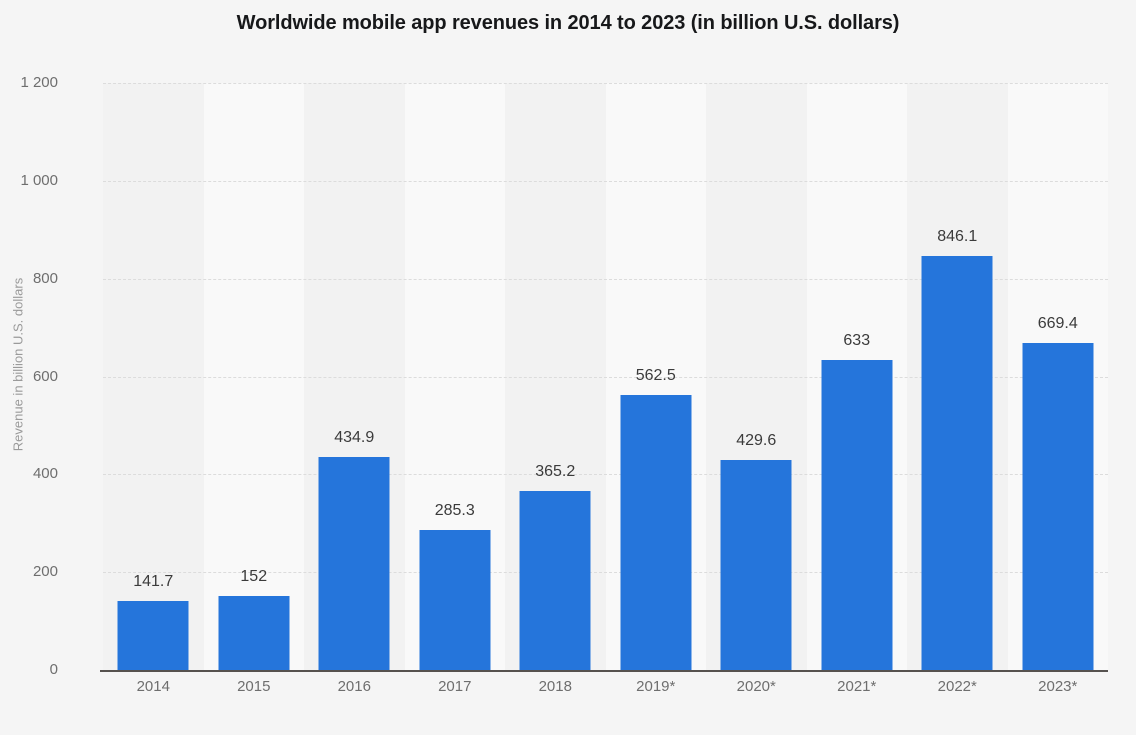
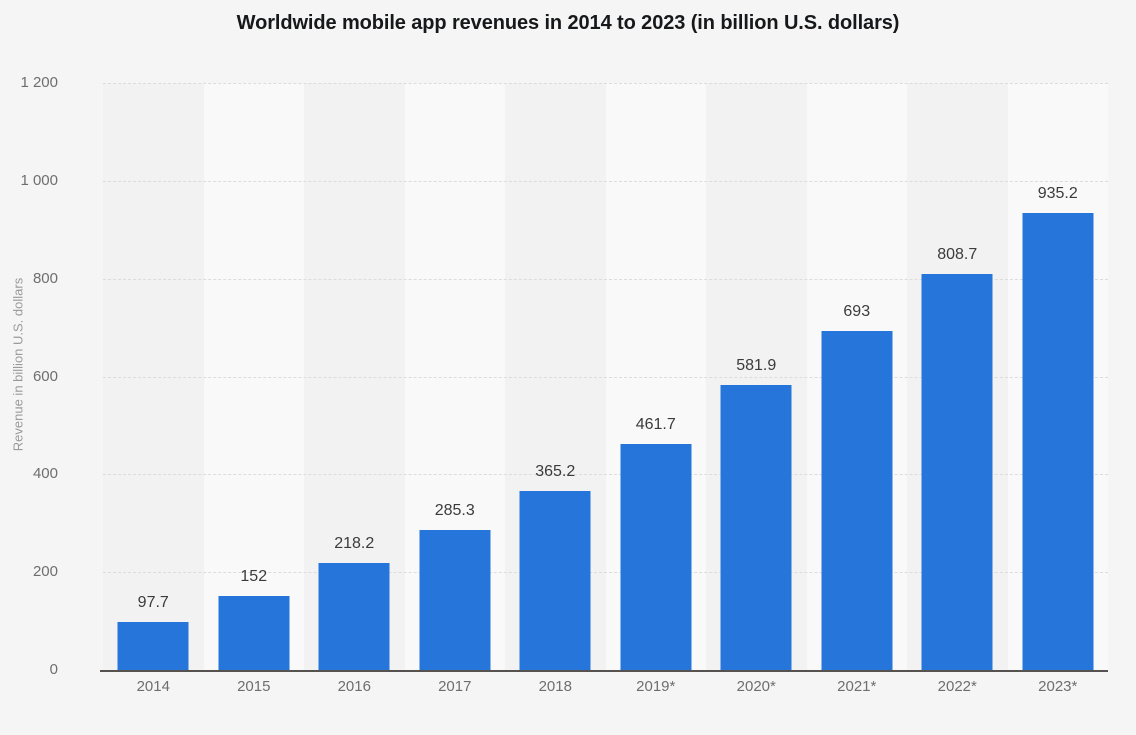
2014: 141.7 -> 97.7
2016: 434.9 -> 218.2
2019*: 562.5 -> 461.7
2020*: 429.6 -> 581.9
2021*: 633 -> 693
2022*: 846.1 -> 808.7
2023*: 669.4 -> 935.2
